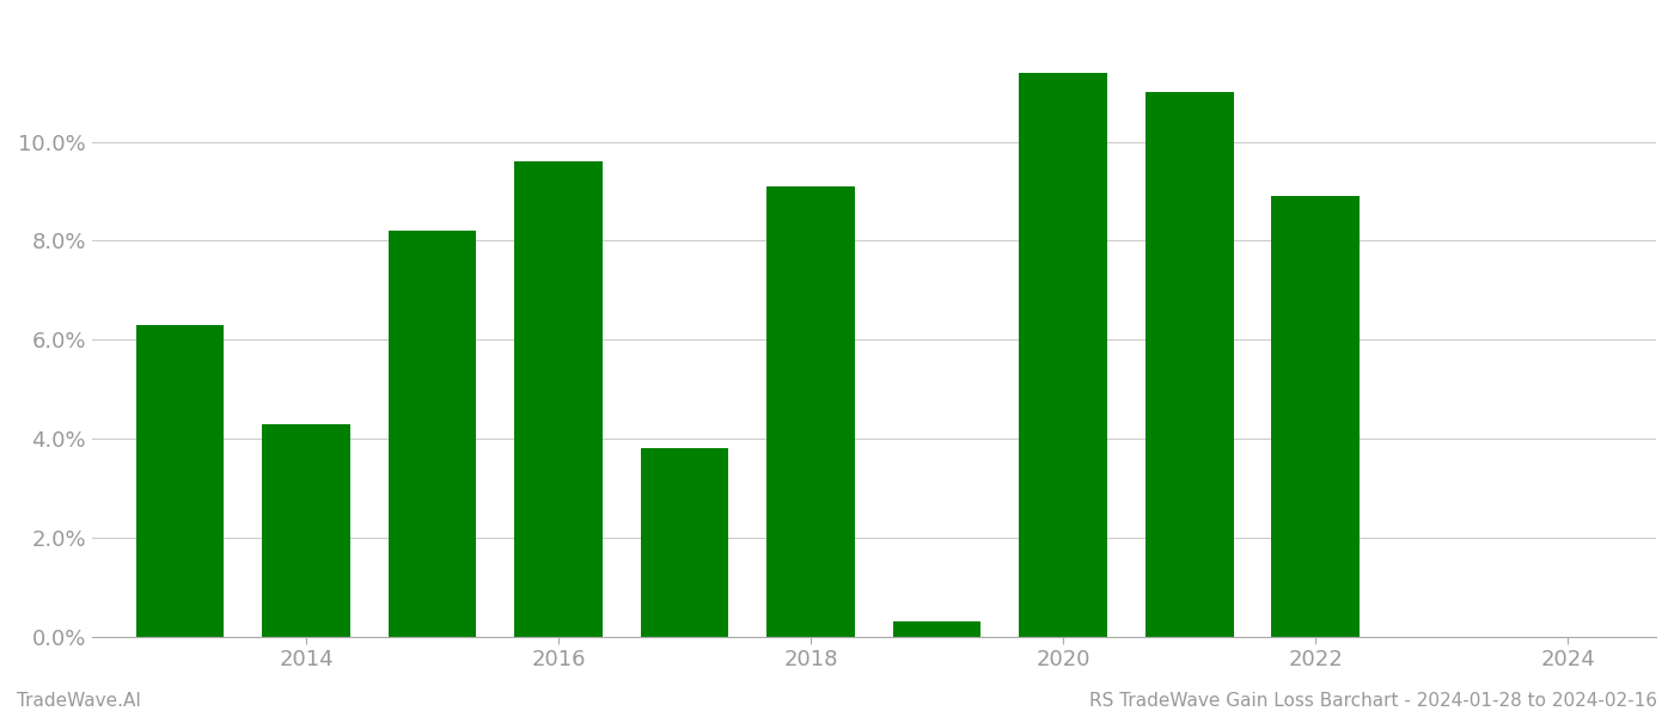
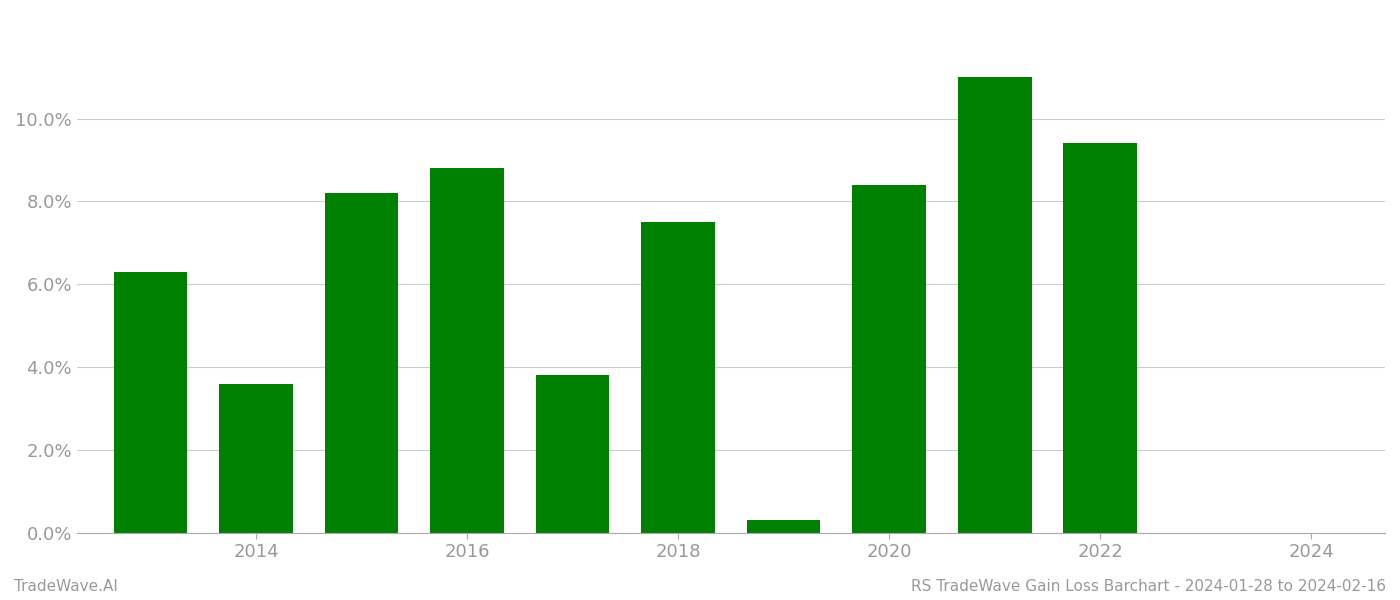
2014: 4.3% -> 3.6%
2016: 9.6% -> 8.8%
2018: 9.1% -> 7.5%
2020: 11.4% -> 8.4%
2022: 8.9% -> 9.4%
